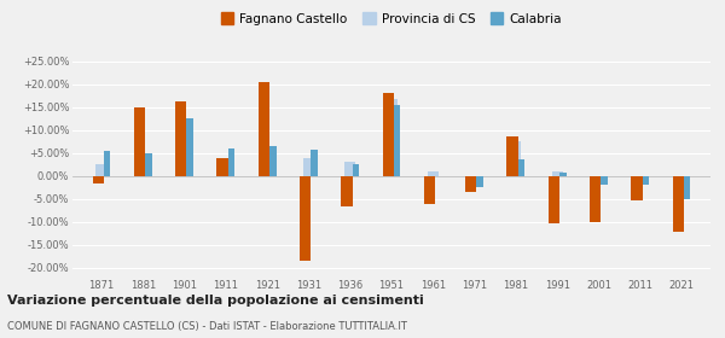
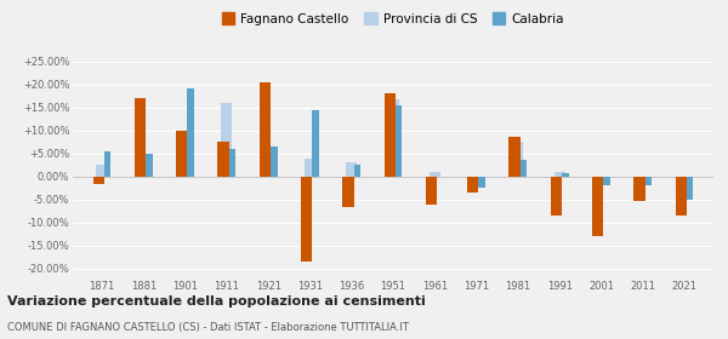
Fagnano Castello/1881: 14.8% -> 17.0%
Fagnano Castello/1901: 16.2% -> 10.0%
Calabria/1901: 12.5% -> 19.0%
Fagnano Castello/1911: 4.0% -> 7.5%
Provincia di CS/1911: 3.8% -> 16.0%
Calabria/1931: 5.8% -> 14.5%
Fagnano Castello/1991: -10.2% -> -8.5%
Fagnano Castello/2001: -10.0% -> -13.0%
Fagnano Castello/2021: -12.0% -> -8.5%
